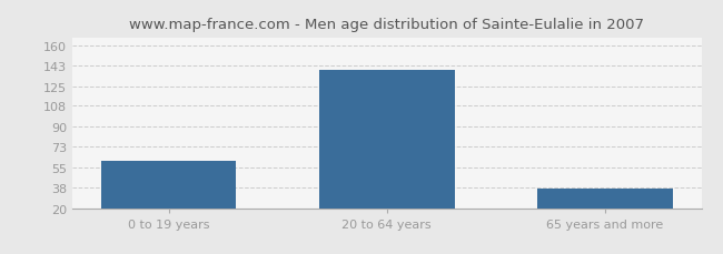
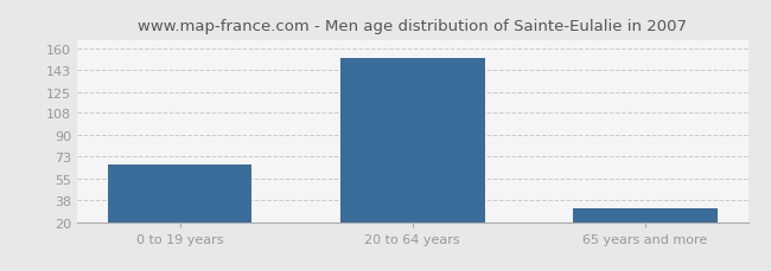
0 to 19 years: 61 -> 66
20 to 64 years: 139 -> 152
65 years and more: 37 -> 31
